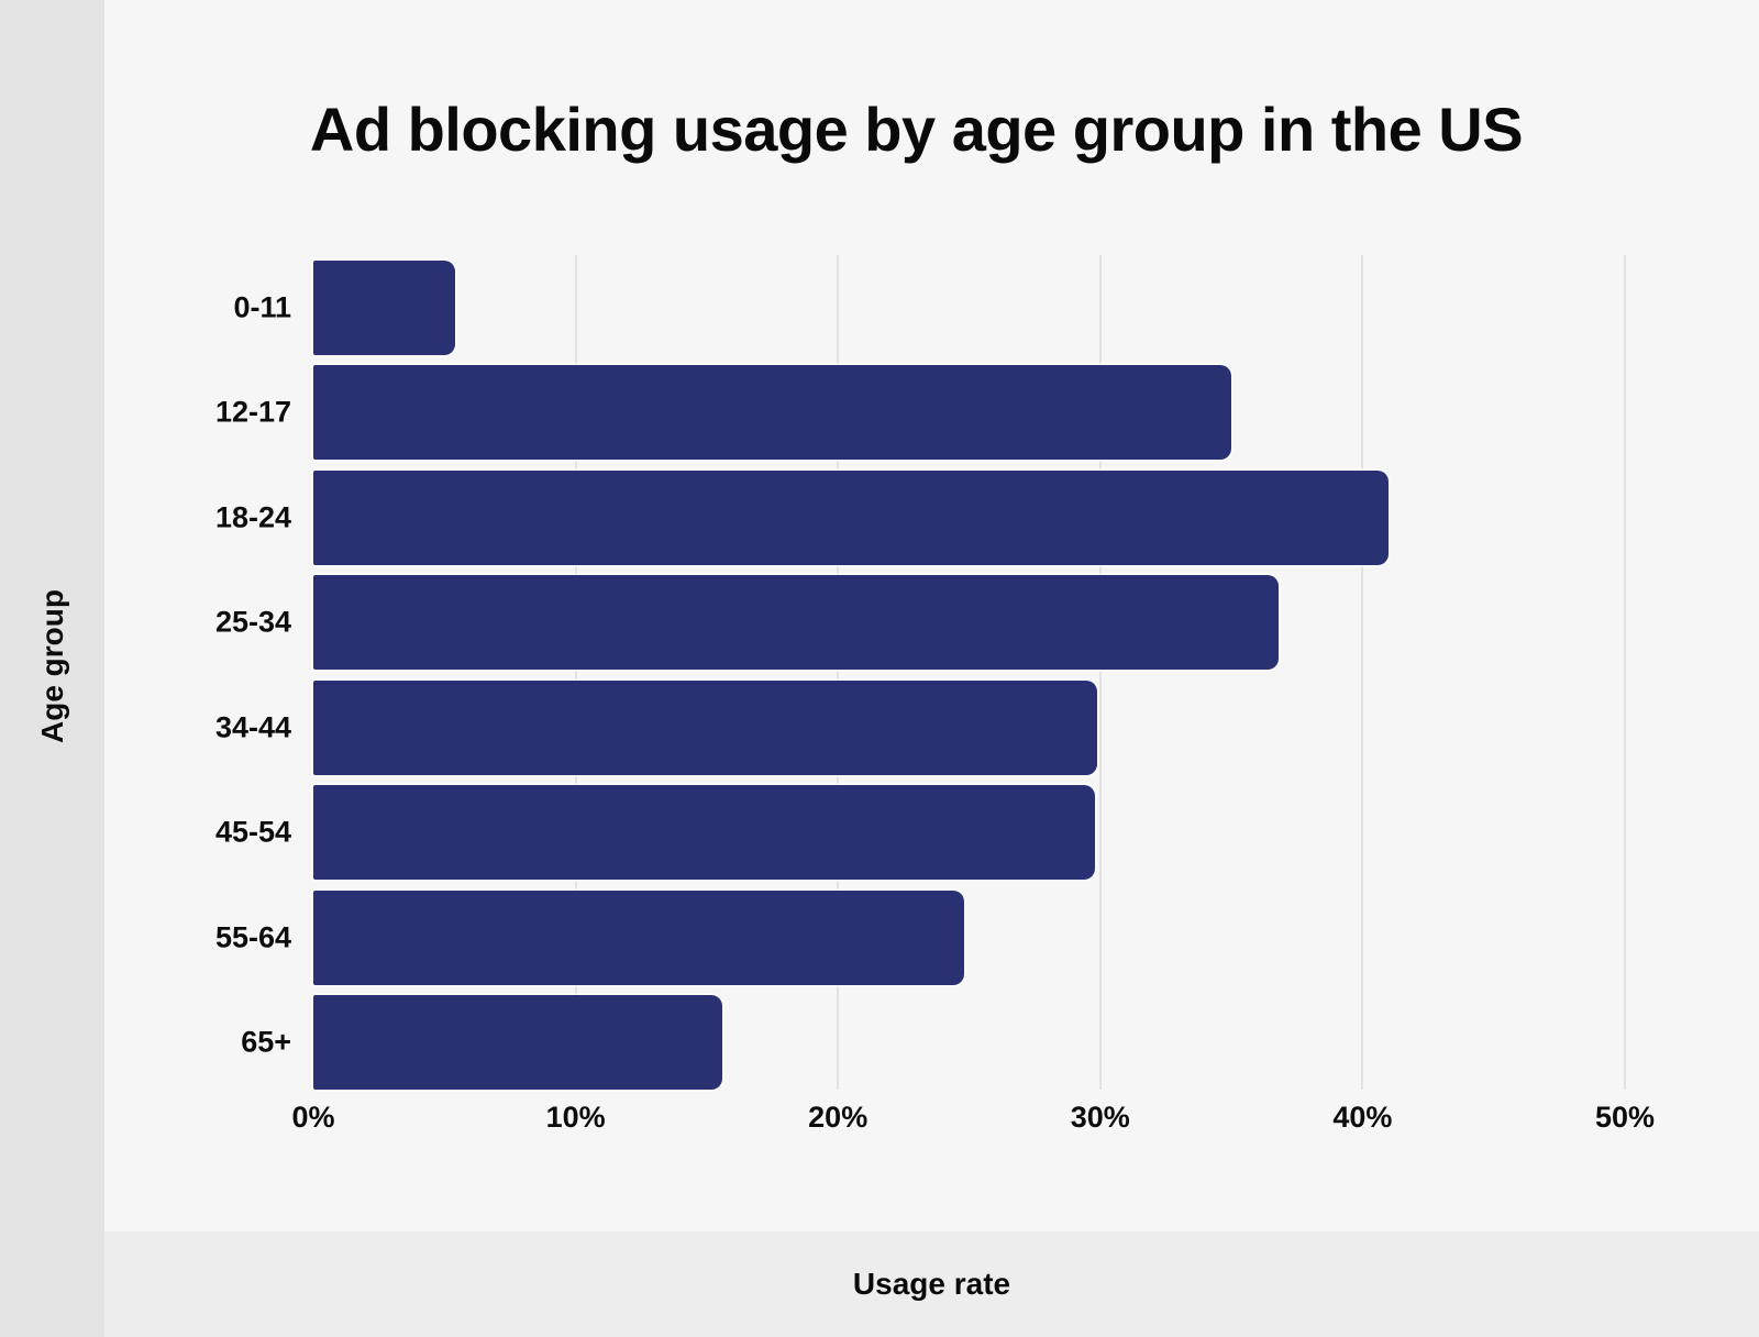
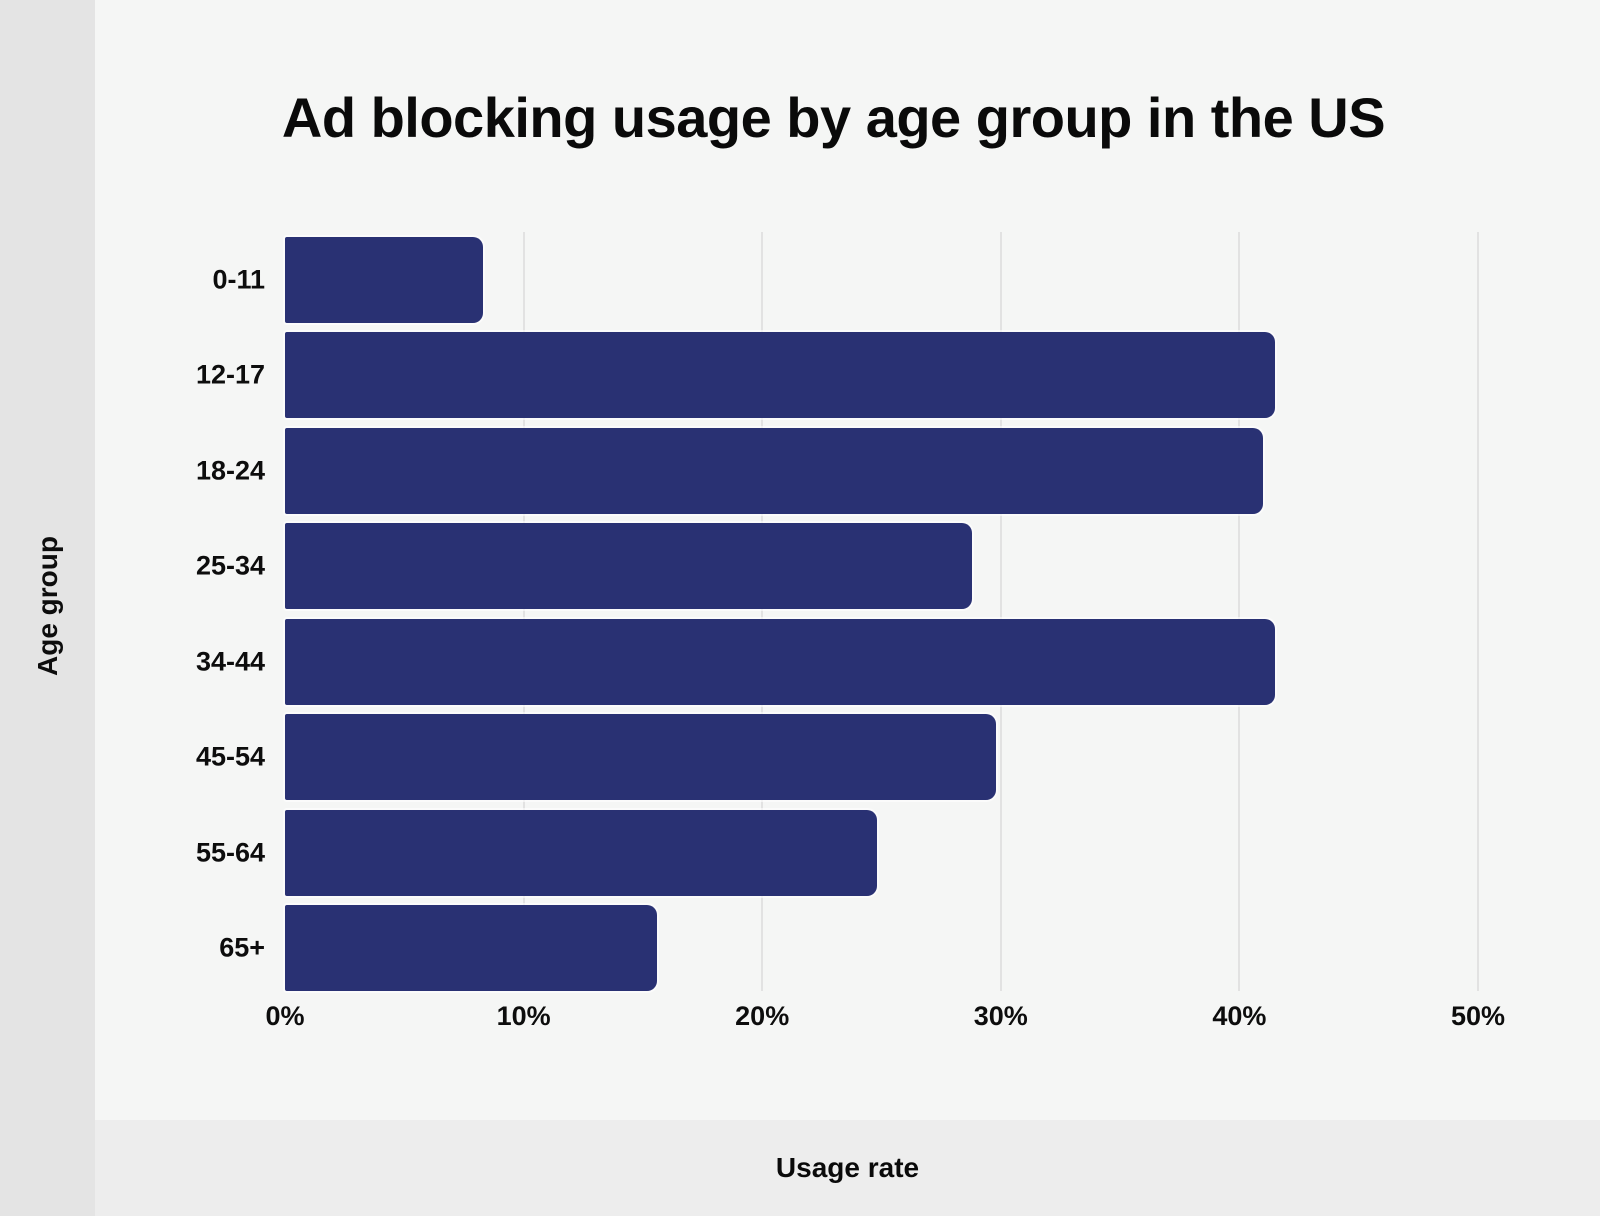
0-11: 5.4% -> 8.3%
12-17: 35.0% -> 41.5%
25-34: 36.8% -> 28.8%
34-44: 29.9% -> 41.5%
